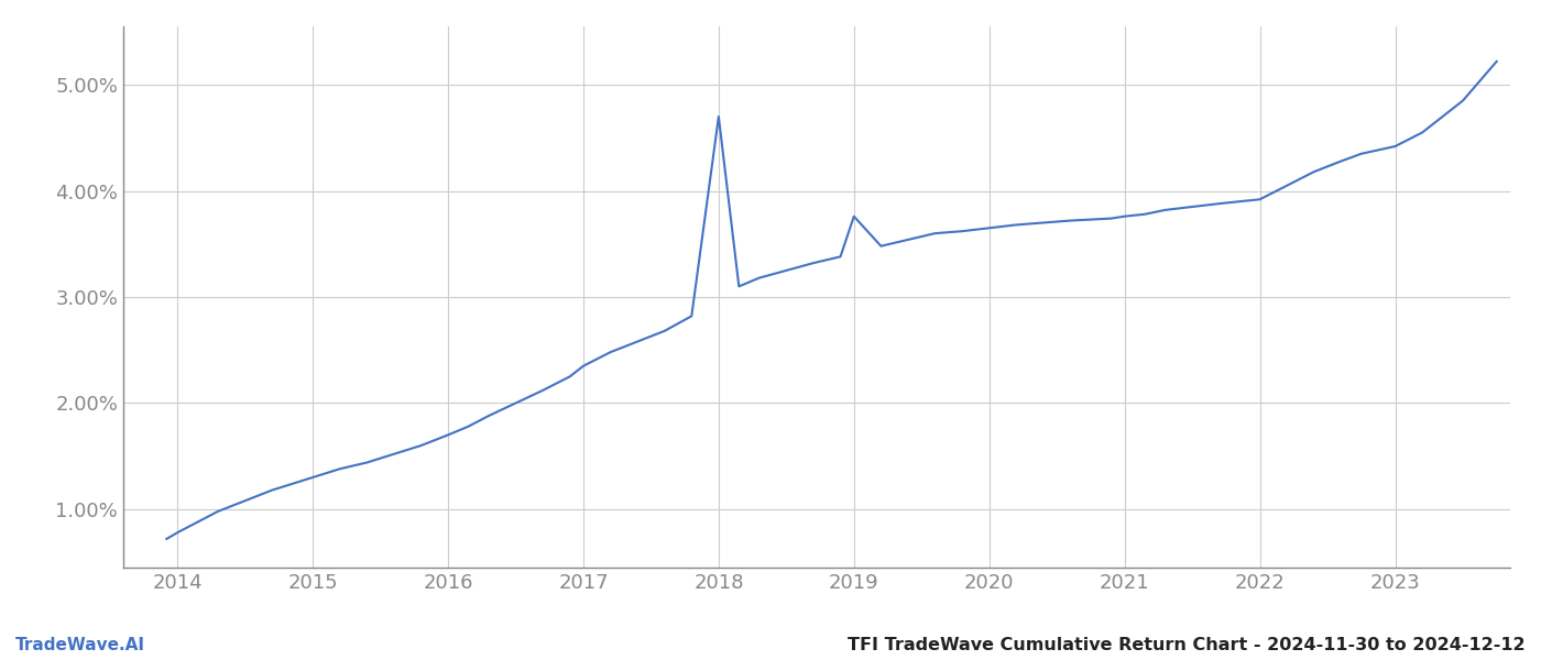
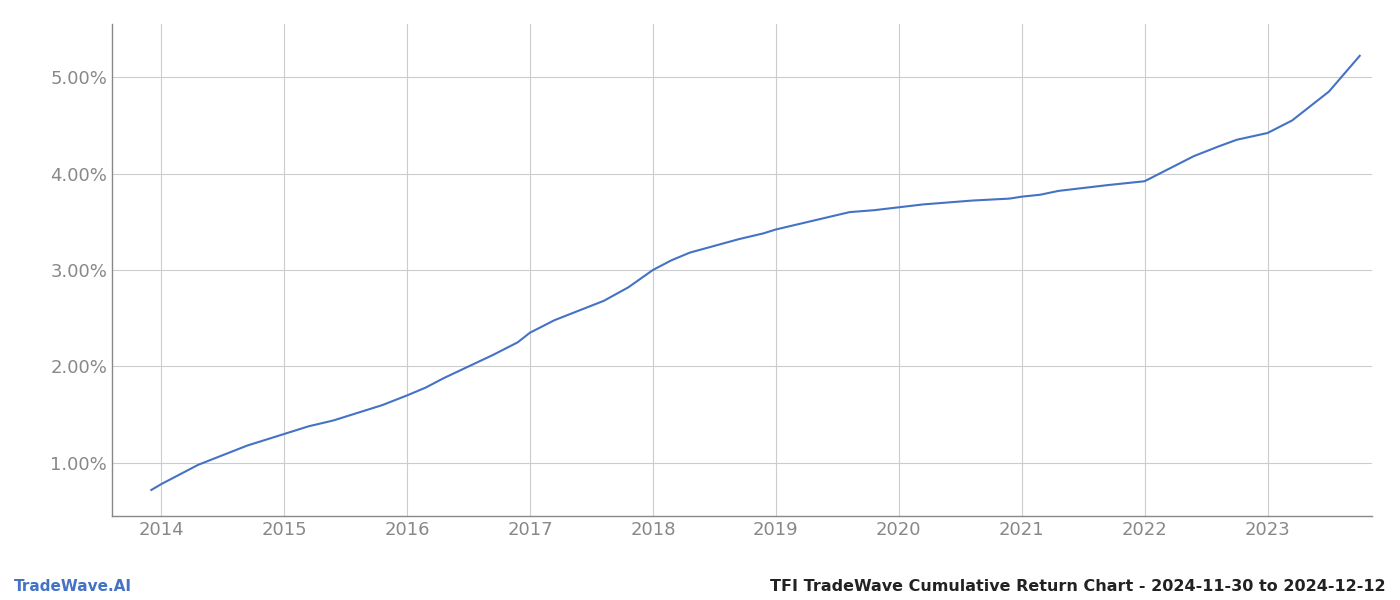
2018: 4.70% -> 3.00%
2019: 3.76% -> 3.42%
